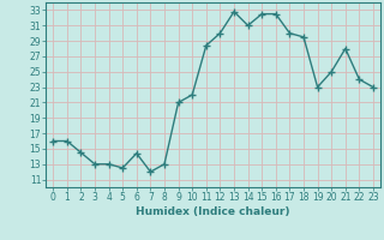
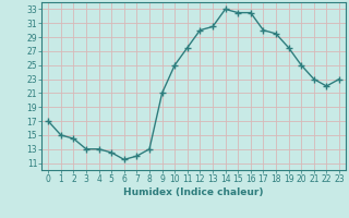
0: 16.0 -> 17.0
1: 16.0 -> 15.0
6: 14.4 -> 11.5
10: 22.0 -> 25.0
11: 28.4 -> 27.5
13: 32.8 -> 30.5
14: 31.0 -> 33.0
19: 23.0 -> 27.5
21: 28.0 -> 23.0
22: 24.0 -> 22.0
